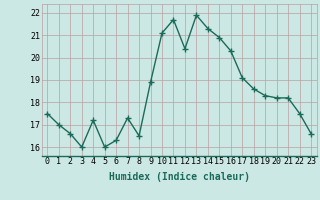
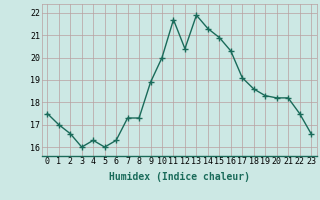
4: 17.2 -> 16.3
8: 16.5 -> 17.3
10: 21.1 -> 20.0
